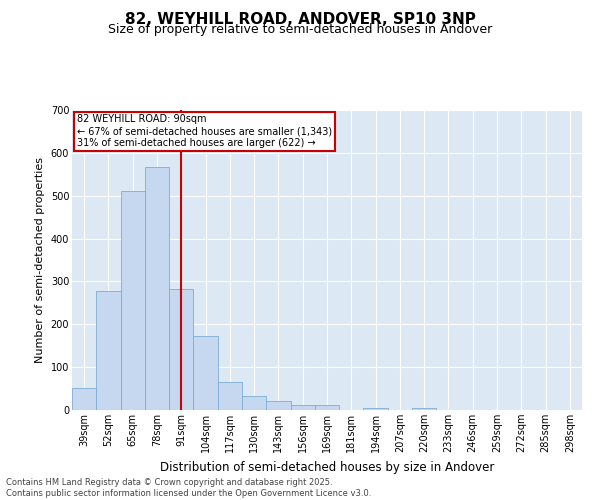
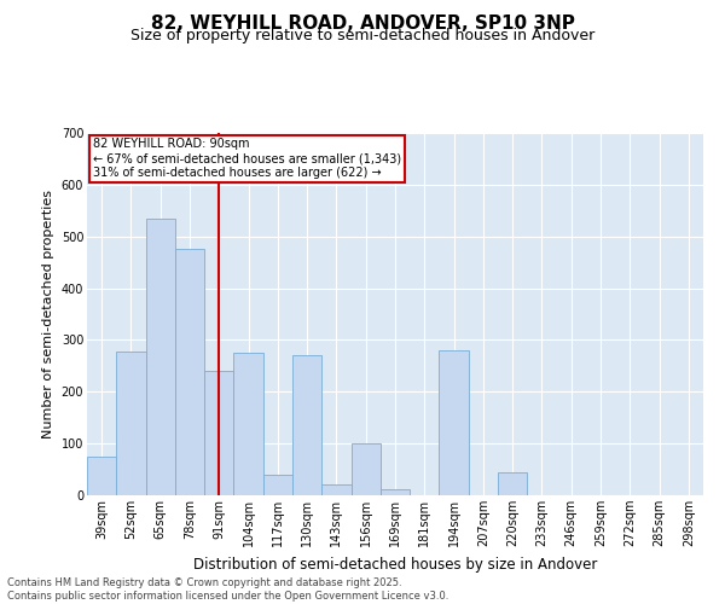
39sqm: 52 -> 75
65sqm: 510 -> 535
78sqm: 568 -> 475
91sqm: 282 -> 240
104sqm: 172 -> 275
117sqm: 65 -> 40
130sqm: 33 -> 270
156sqm: 11 -> 100
194sqm: 5 -> 280
220sqm: 5 -> 45
